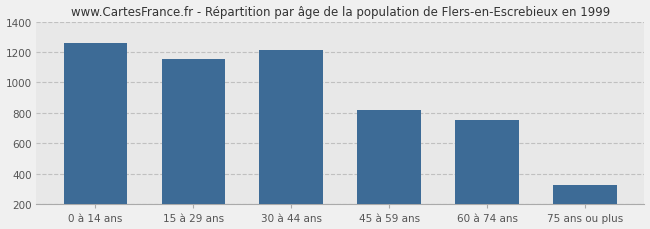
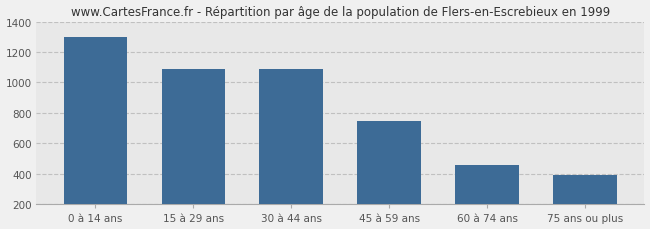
0 à 14 ans: 1260 -> 1300
15 à 29 ans: 1160 -> 1090
30 à 44 ans: 1210 -> 1090
45 à 59 ans: 820 -> 750
60 à 74 ans: 760 -> 460
75 ans ou plus: 330 -> 390
